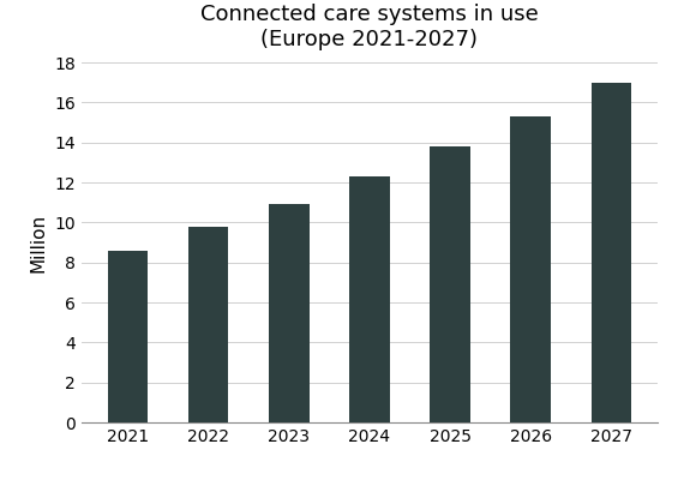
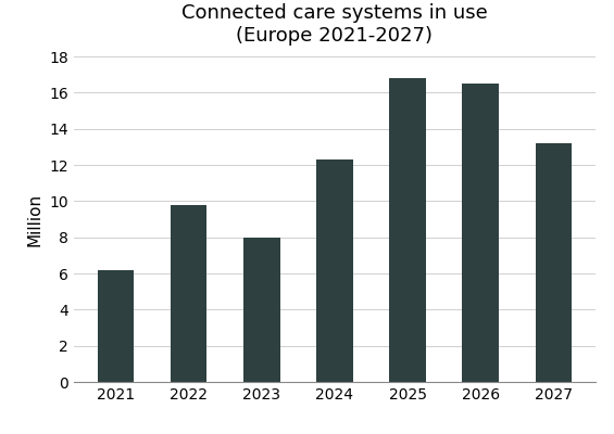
2021: 8.6 -> 6.2
2023: 10.9 -> 8.0
2025: 13.8 -> 16.8
2026: 15.3 -> 16.5
2027: 17.0 -> 13.2
